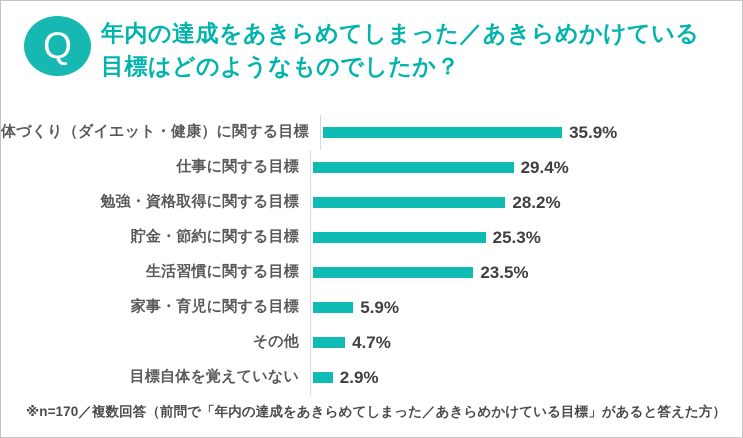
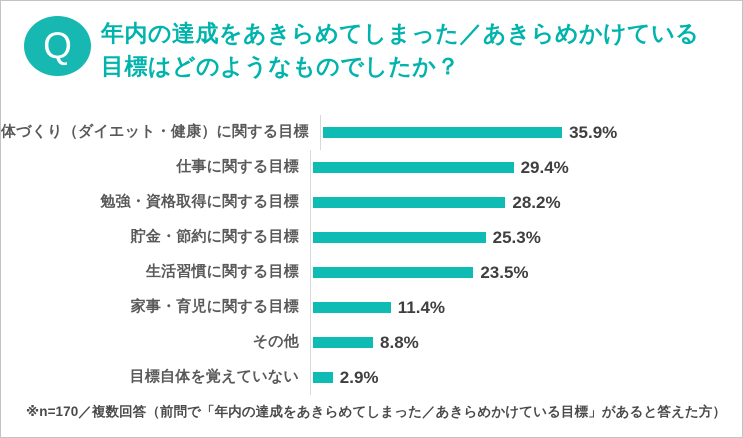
家事・育児に関する目標: 5.9% -> 11.4%
その他: 4.7% -> 8.8%
